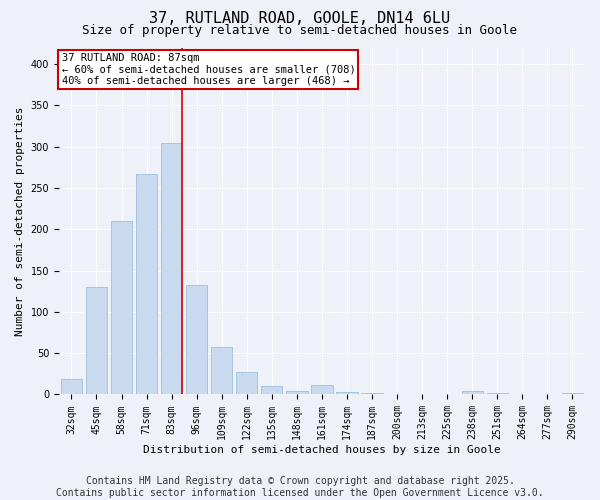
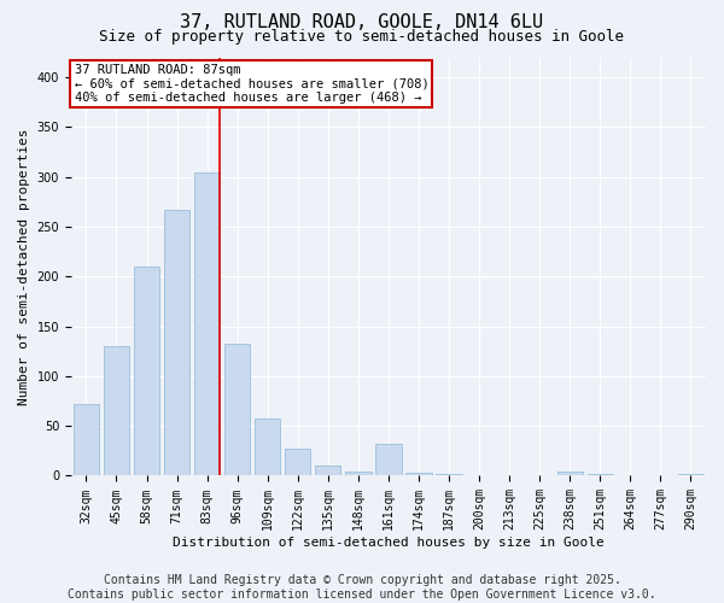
32sqm: 19 -> 72
161sqm: 12 -> 32
